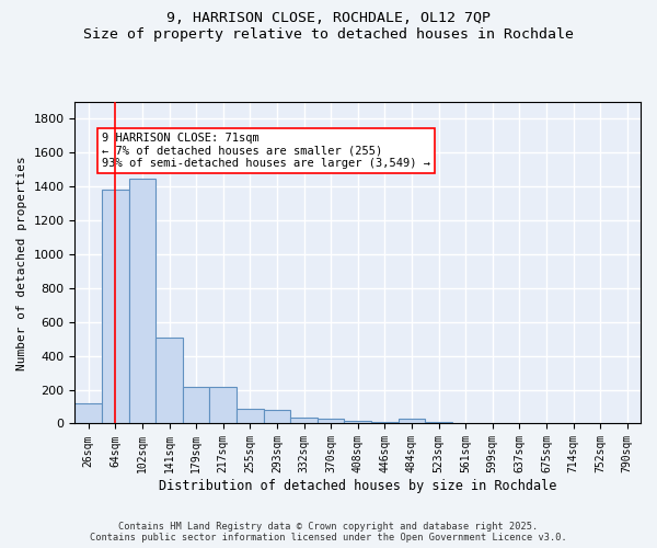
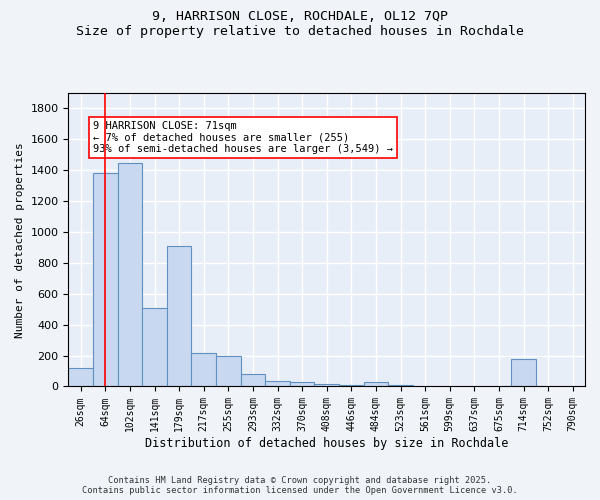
179sqm: 220 -> 910
255sqm: 90 -> 200
714sqm: 0 -> 180
